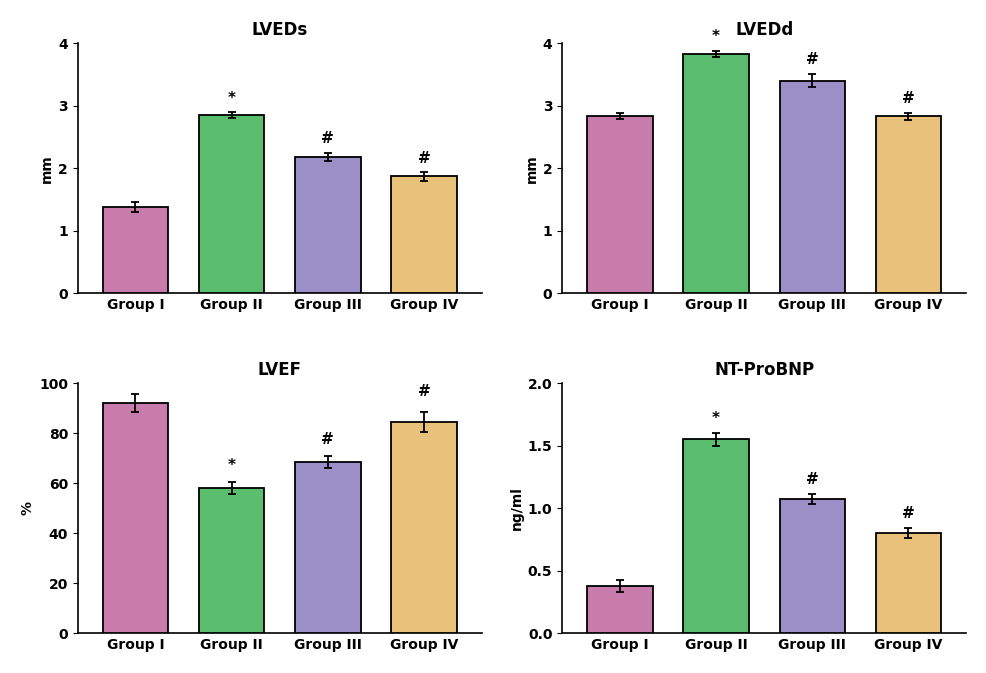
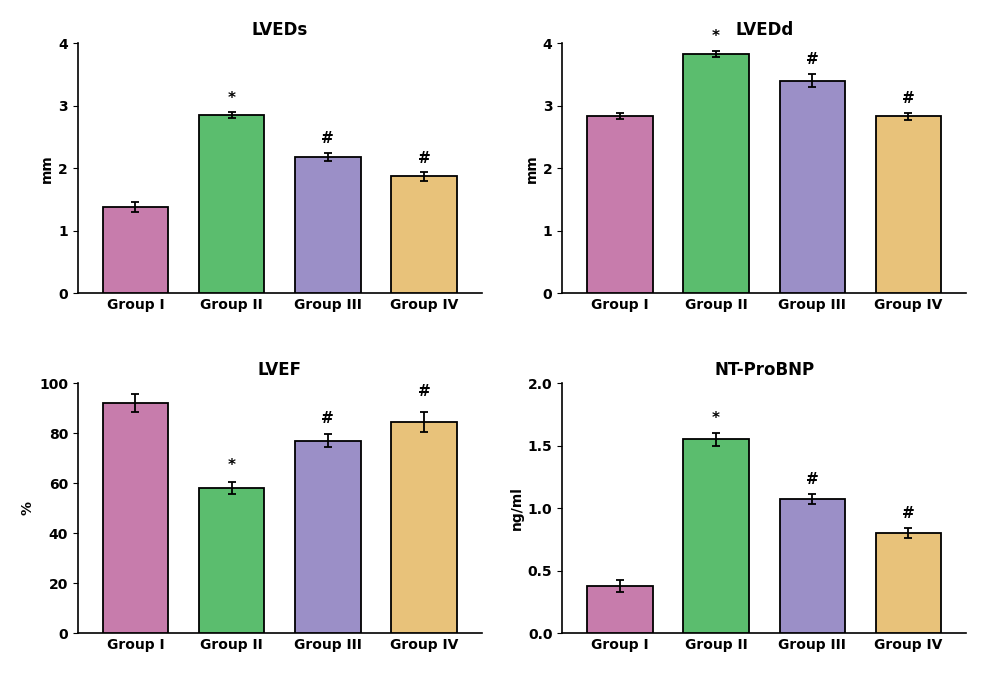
LVEF/Group III: 68.5 -> 77.0
